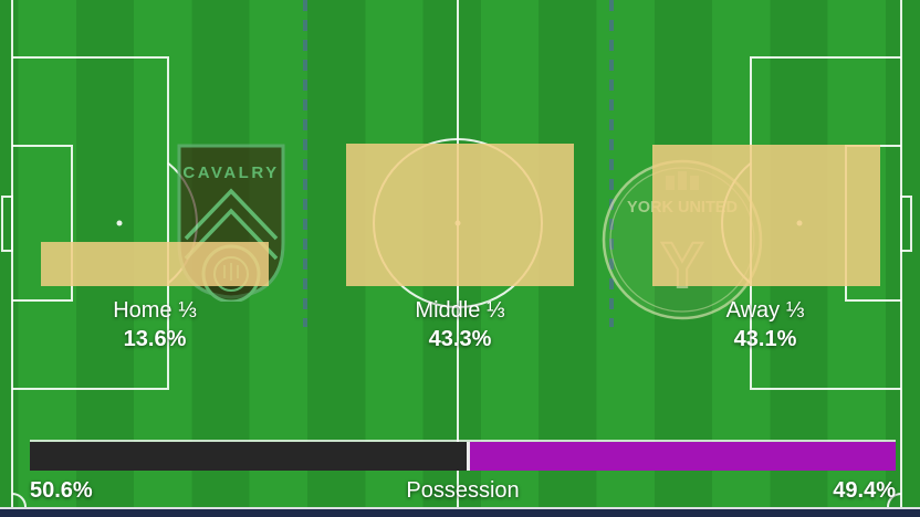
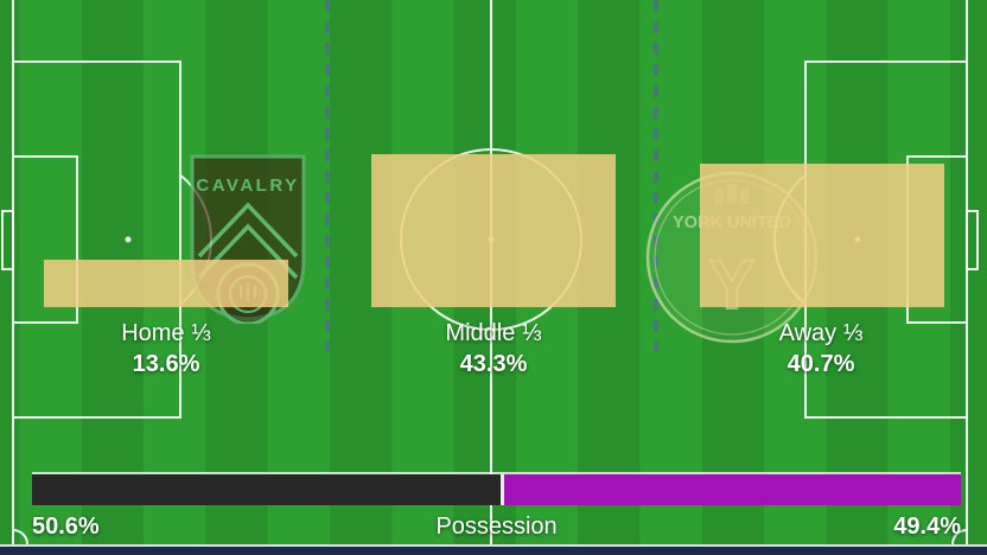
Away ⅓: 43.1% -> 40.7%
